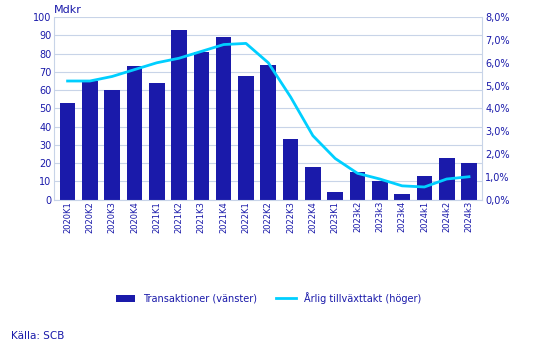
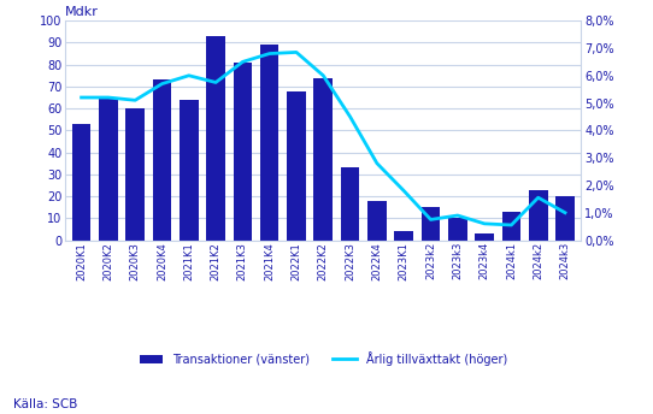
Årlig tillväxttakt (höger)/2020K3: 5,40% -> 5,10%
Årlig tillväxttakt (höger)/2021K2: 6,20% -> 5,75%
Årlig tillväxttakt (höger)/2023k2: 1,15% -> 0,75%
Årlig tillväxttakt (höger)/2024k2: 0,90% -> 1,55%
